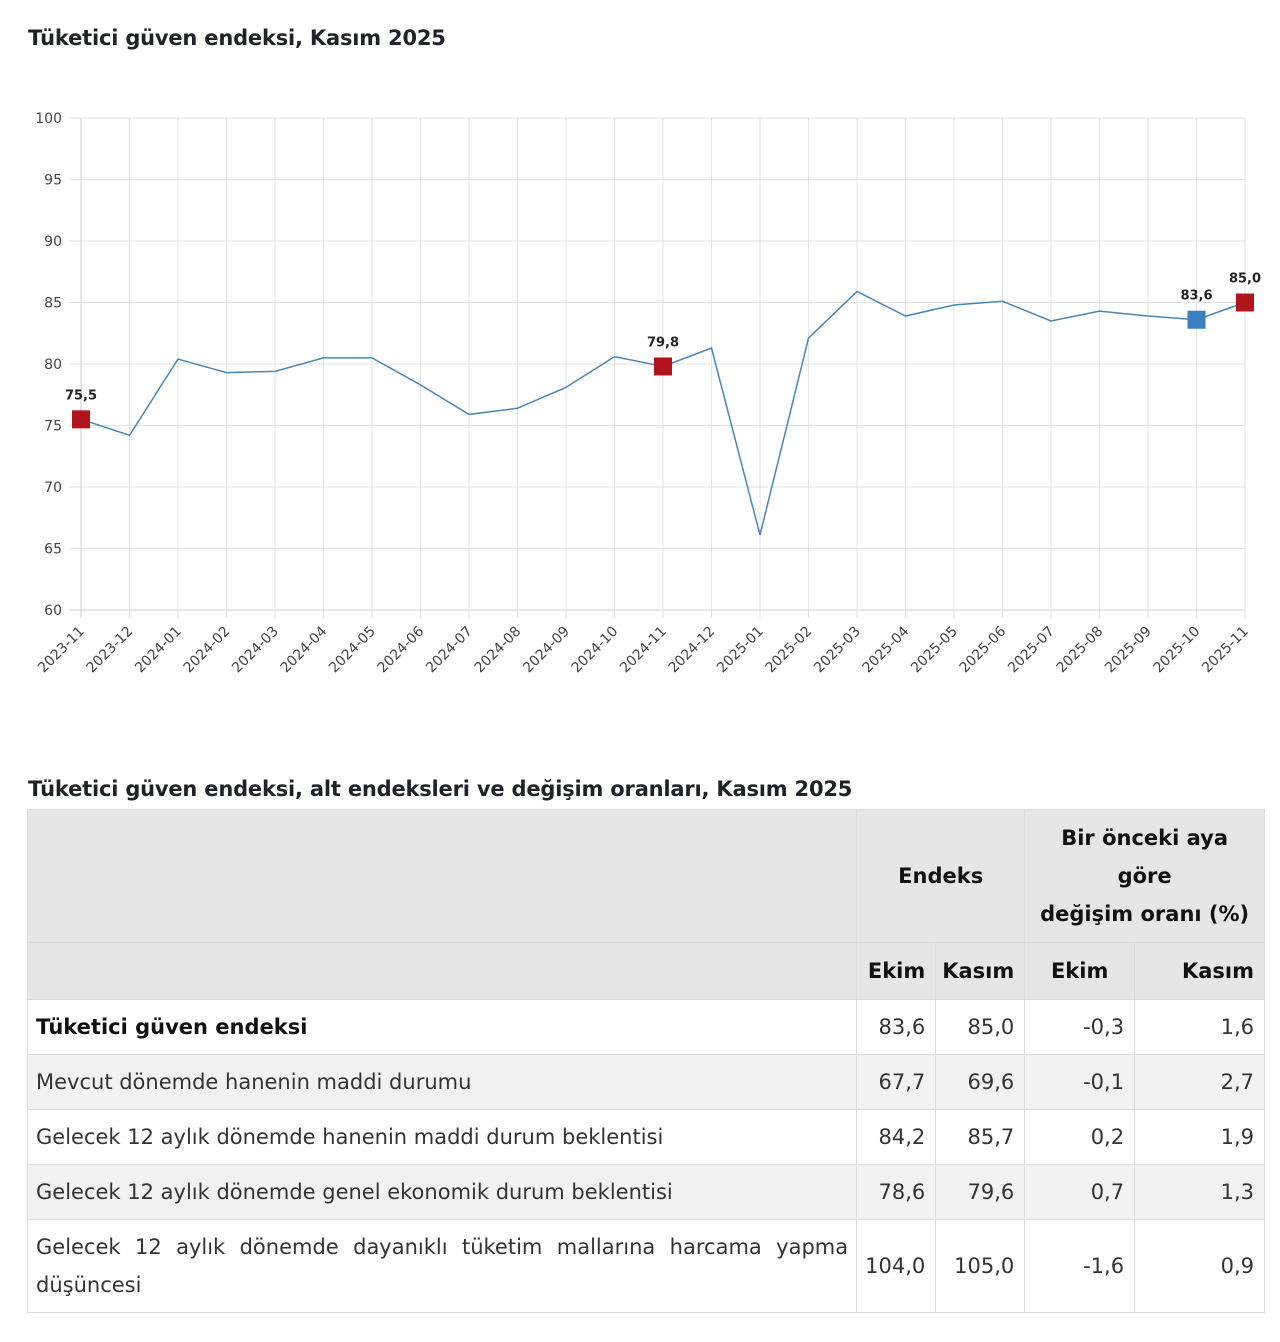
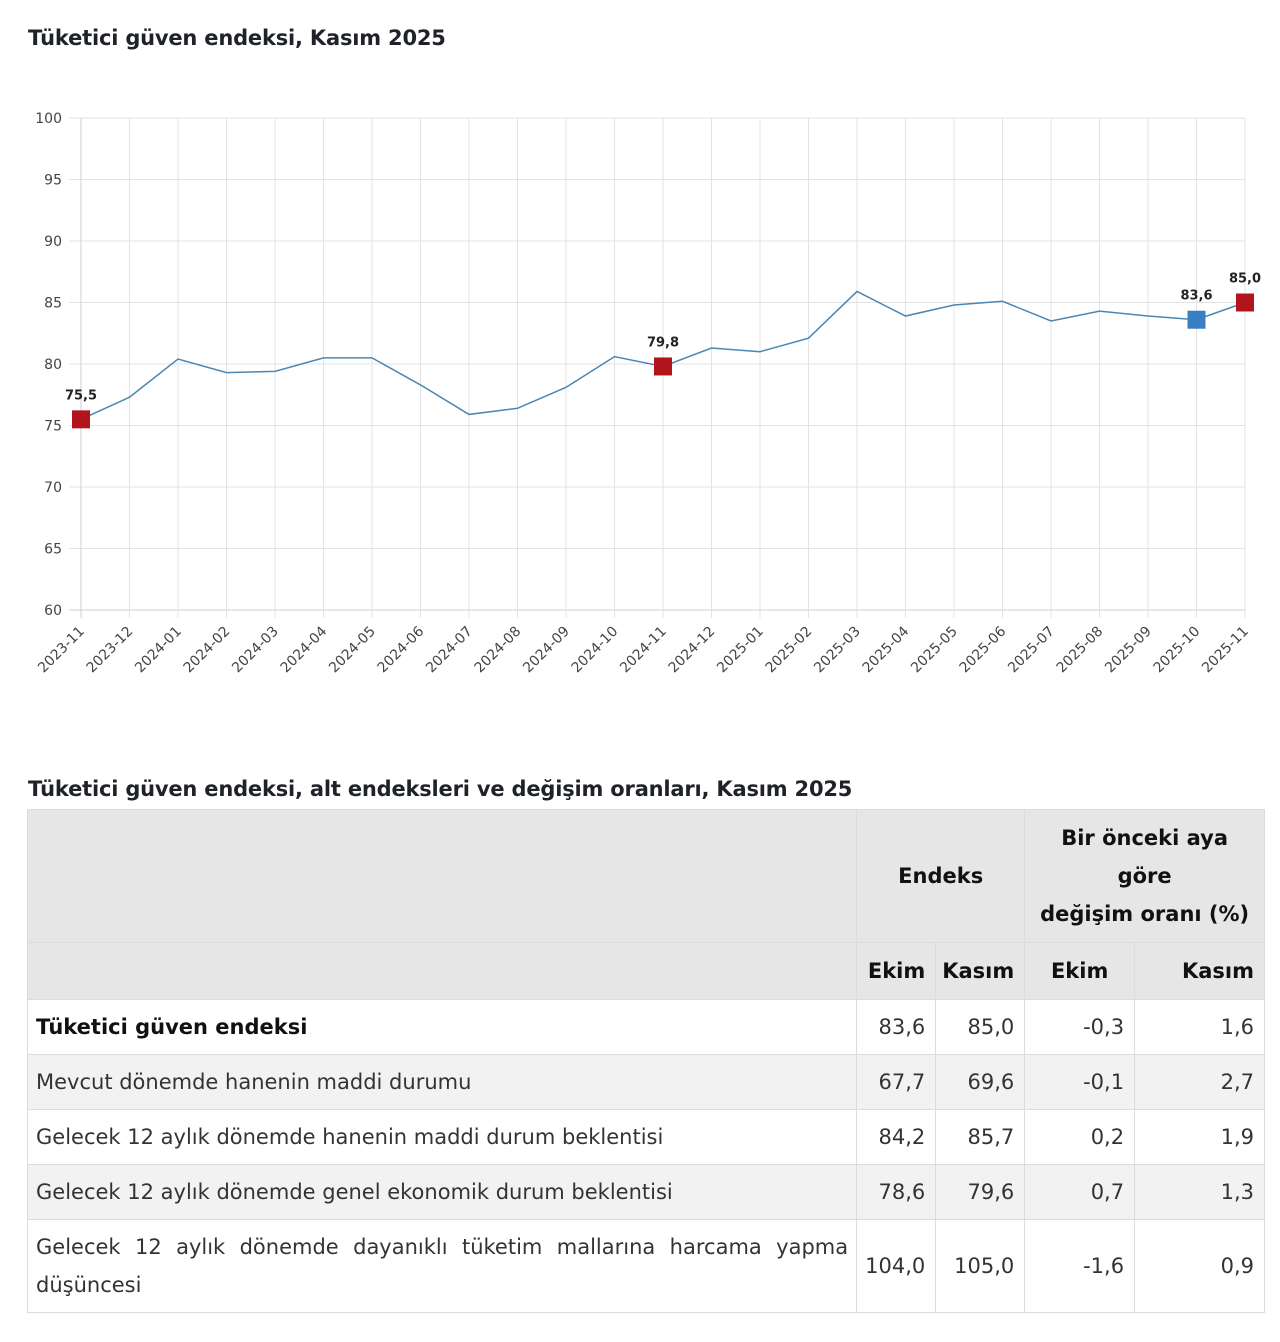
2023-12: 74.2 -> 77.3
2025-01: 66.1 -> 81.0
